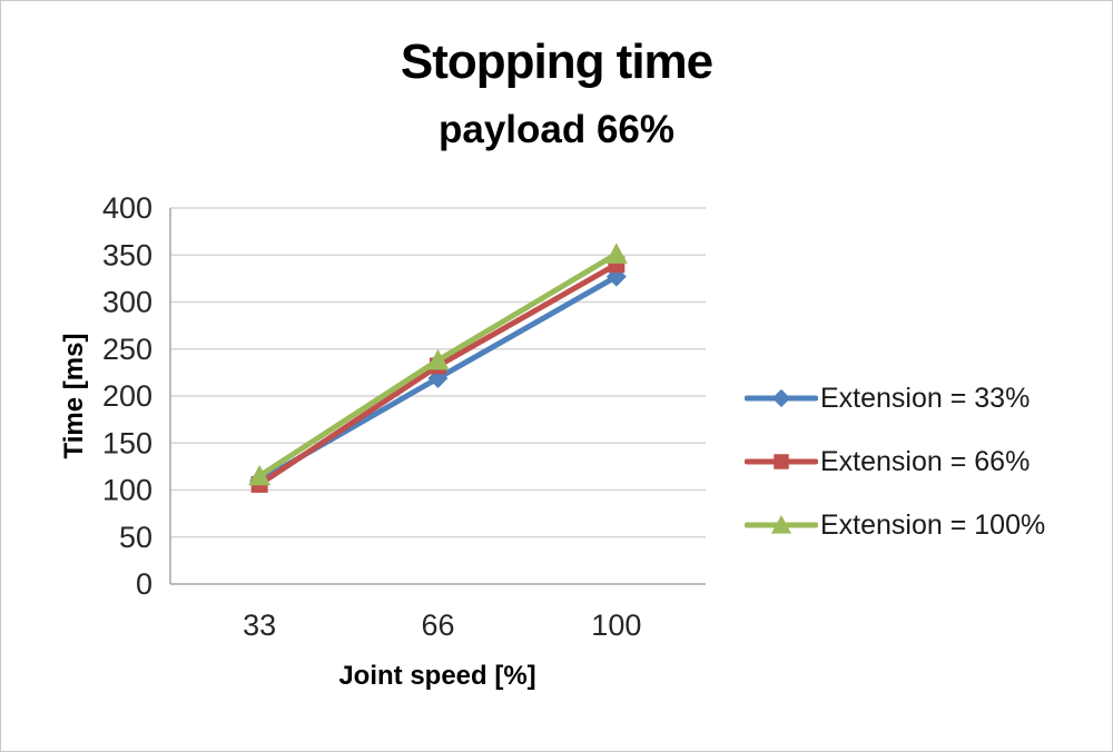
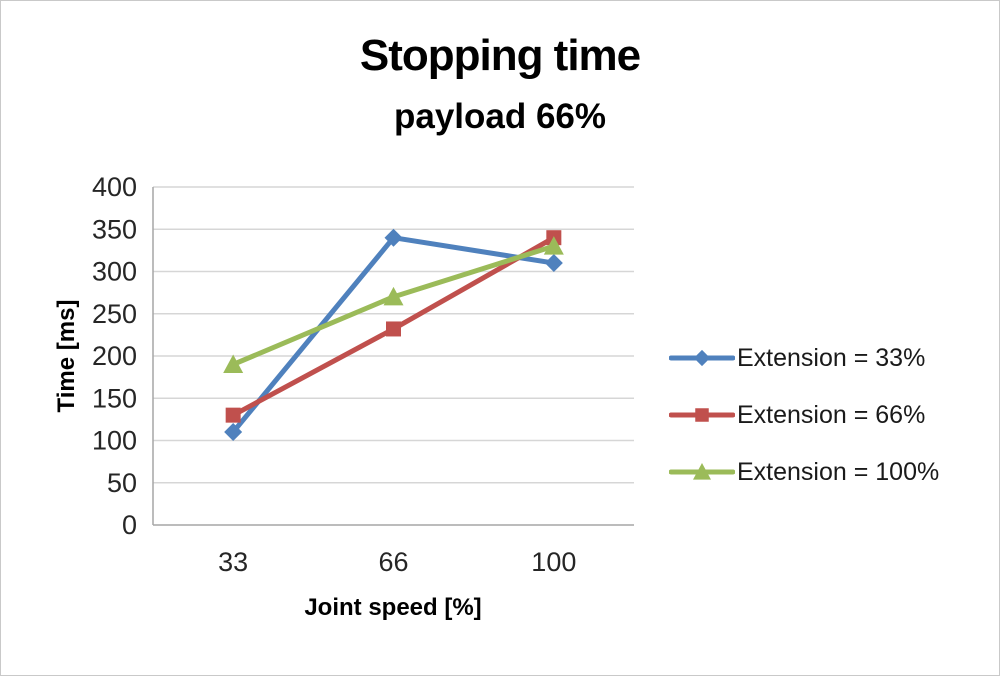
Extension = 66%/33: 110 -> 130
Extension = 100%/33: 120 -> 190
Extension = 33%/66: 220 -> 340
Extension = 100%/66: 240 -> 270
Extension = 33%/100: 330 -> 310
Extension = 100%/100: 350 -> 330
